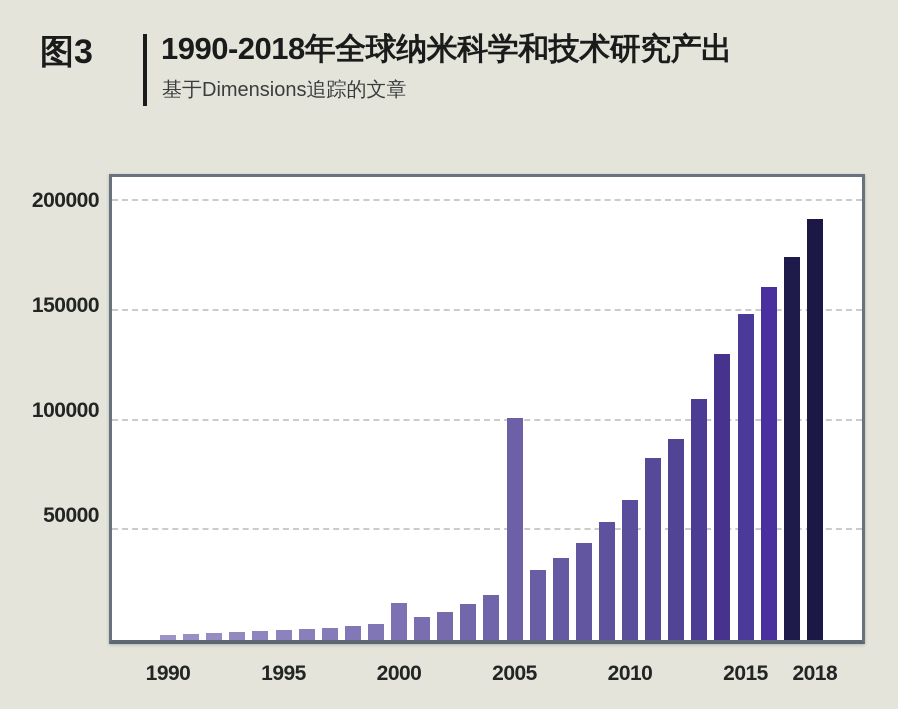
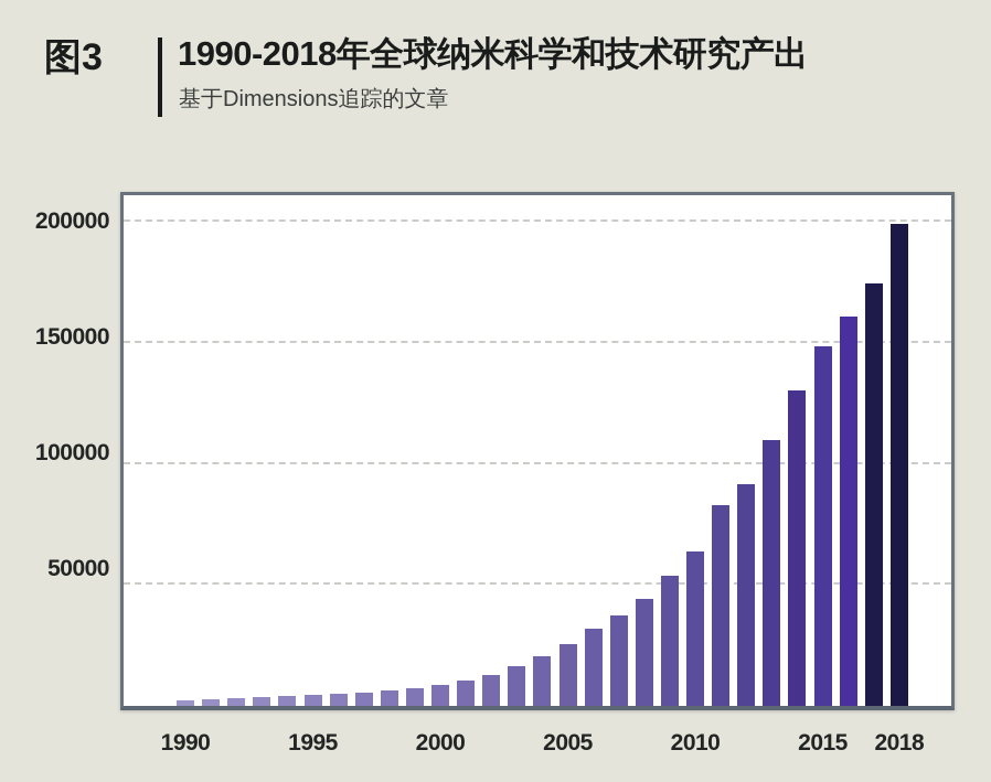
2000: 17000 -> 9000
2005: 101000 -> 25000
2018: 192000 -> 199000
